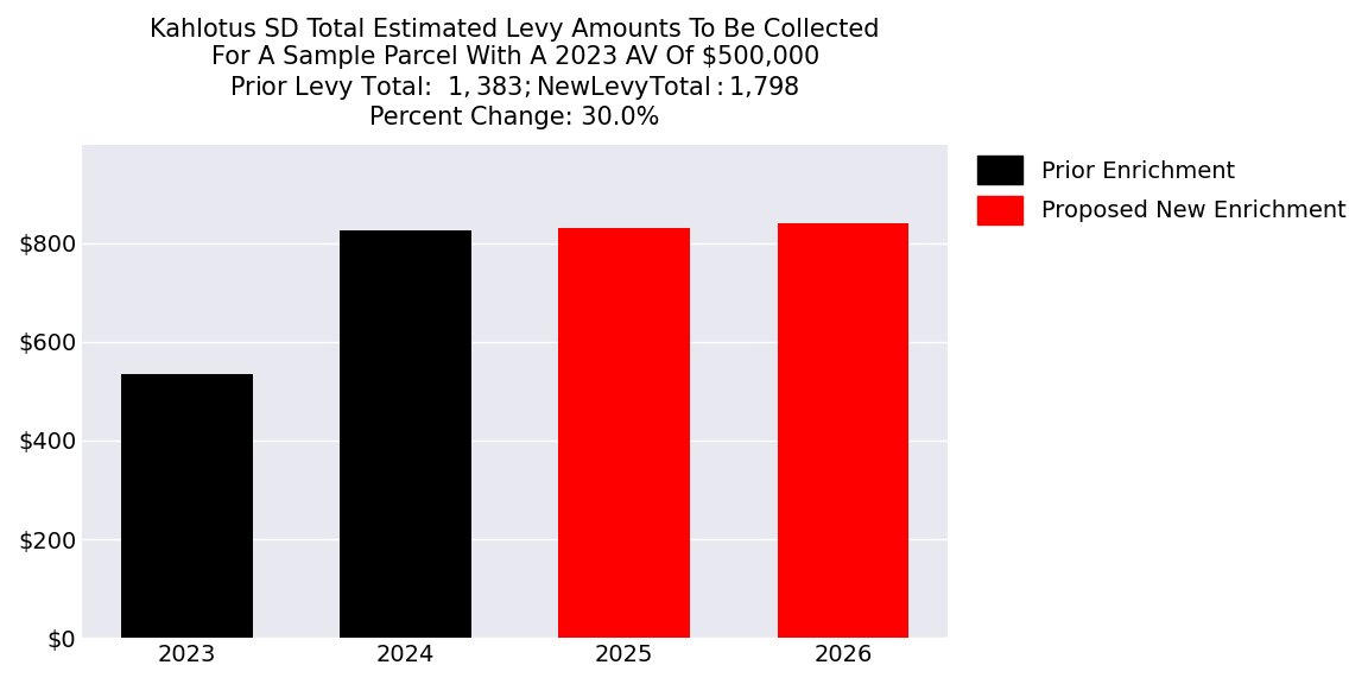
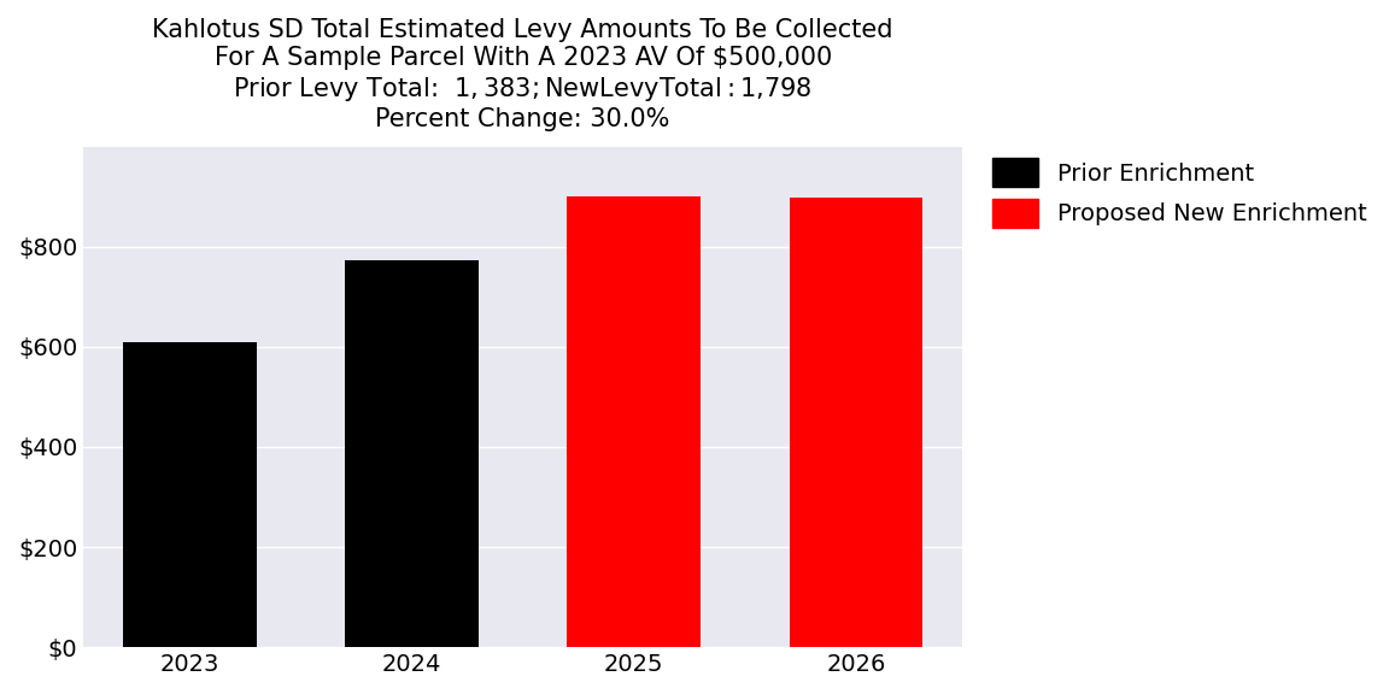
2023: $535 -> $610
2024: $825 -> $773
2025: $830 -> $900
2026: $840 -> $898
